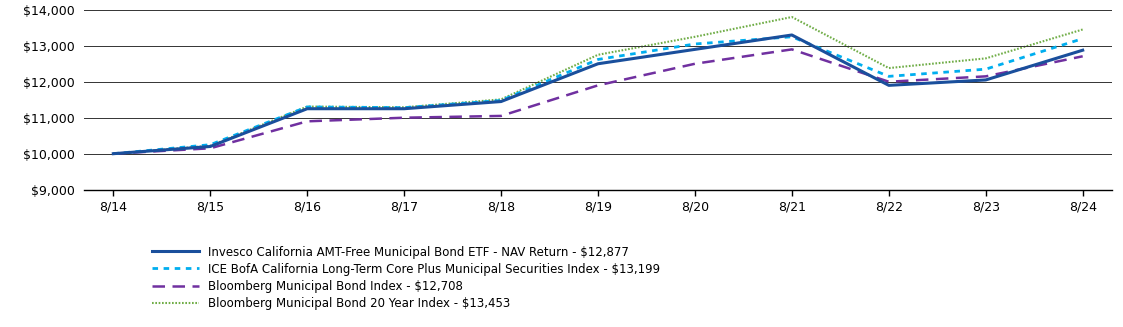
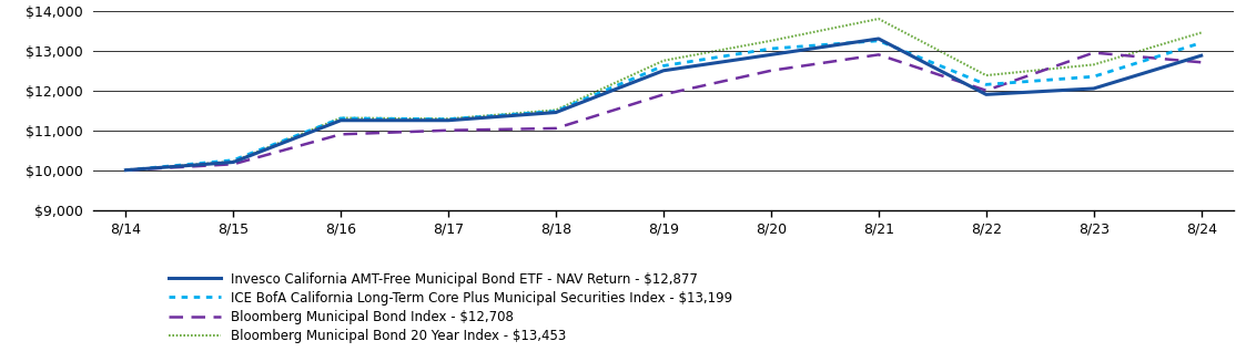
Bloomberg Municipal Bond Index - $12,708/8/23: $12,150 -> $12,950
